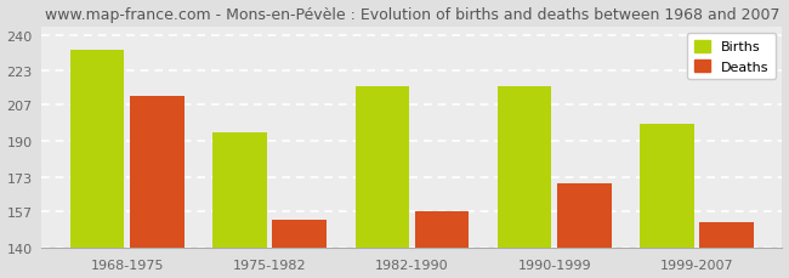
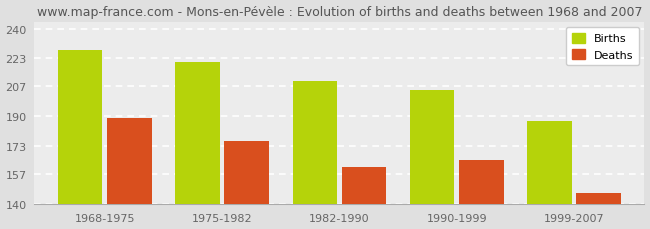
Births/1968-1975: 233 -> 228
Deaths/1968-1975: 211 -> 189
Births/1975-1982: 194 -> 221
Deaths/1975-1982: 153 -> 176
Births/1982-1990: 216 -> 210
Deaths/1982-1990: 157 -> 161
Births/1990-1999: 216 -> 205
Deaths/1990-1999: 170 -> 165
Births/1999-2007: 198 -> 187
Deaths/1999-2007: 152 -> 146
